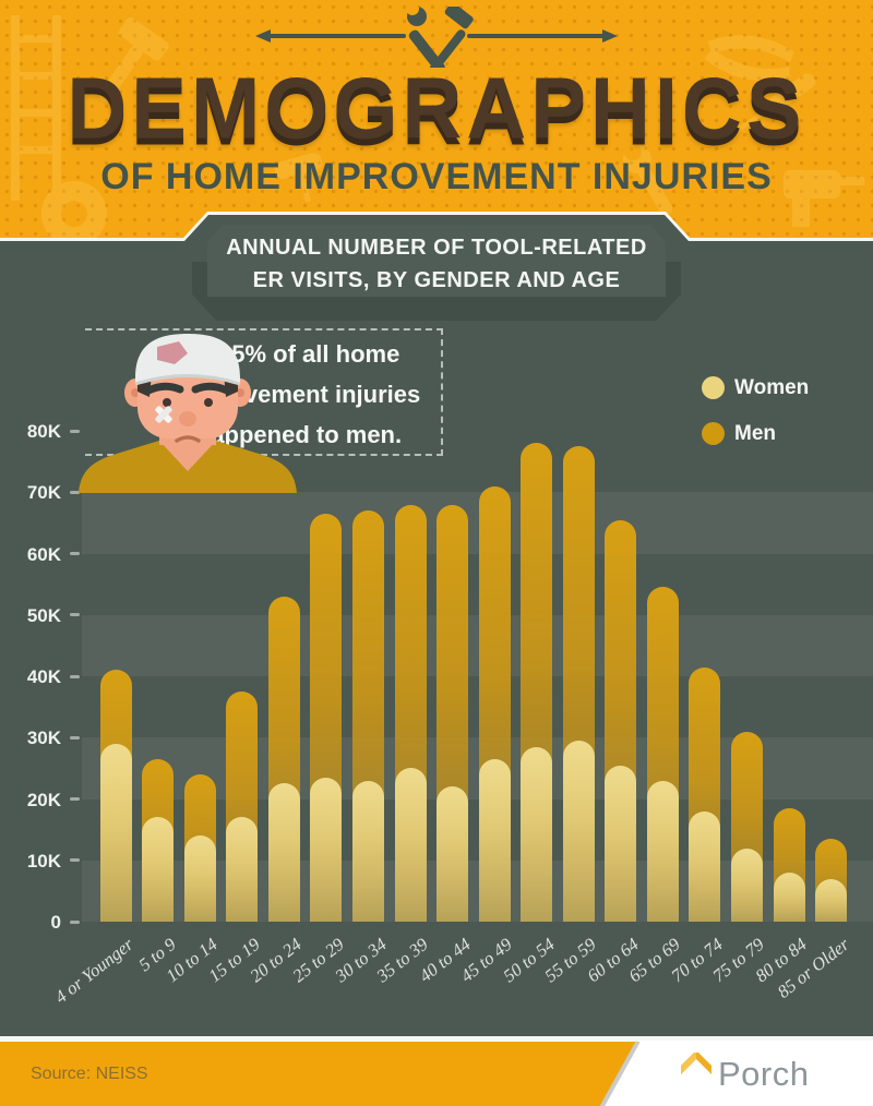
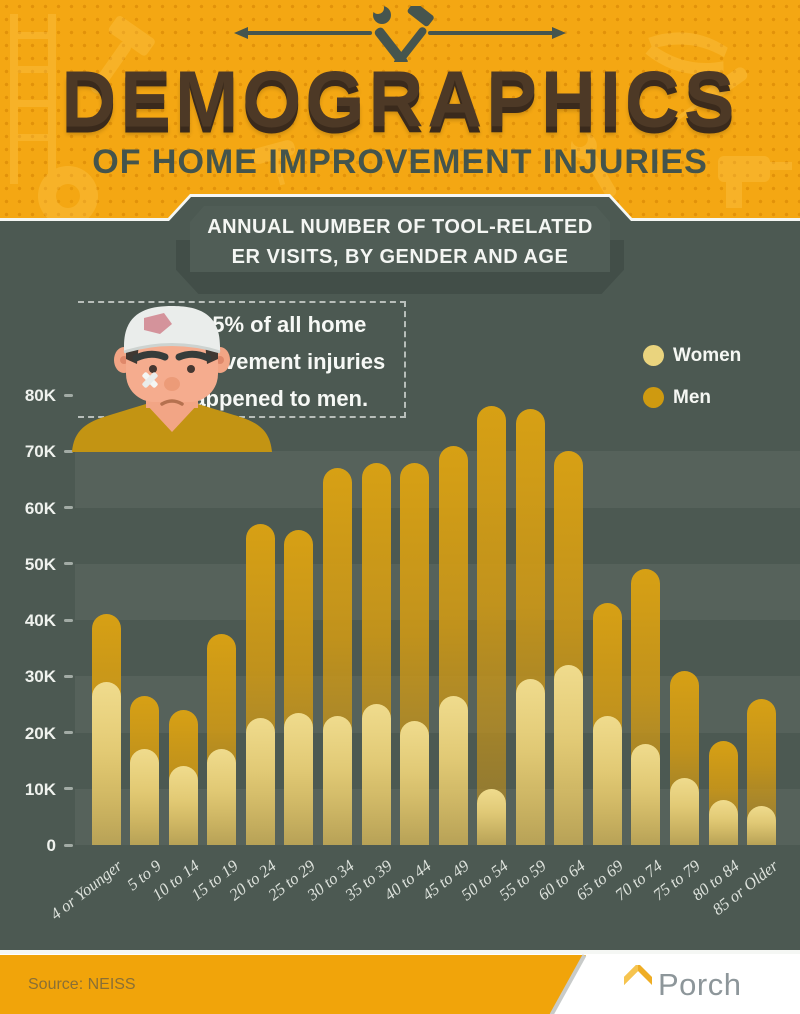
Men/20 to 24: 53K -> 57K
Men/25 to 29: 66K -> 56K
Women/50 to 54: 28K -> 10K
Men/60 to 64: 66K -> 70K
Women/60 to 64: 26K -> 32K
Men/65 to 69: 54K -> 43K
Men/70 to 74: 42K -> 49K
Men/85 or Older: 14K -> 26K
